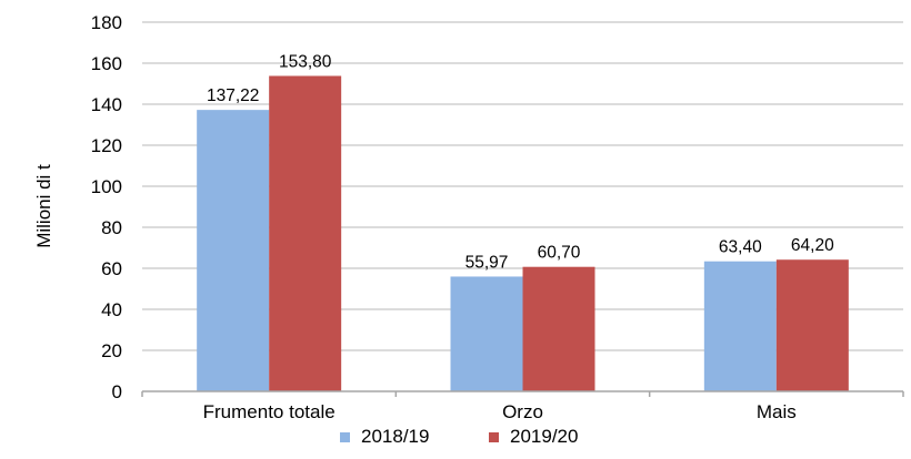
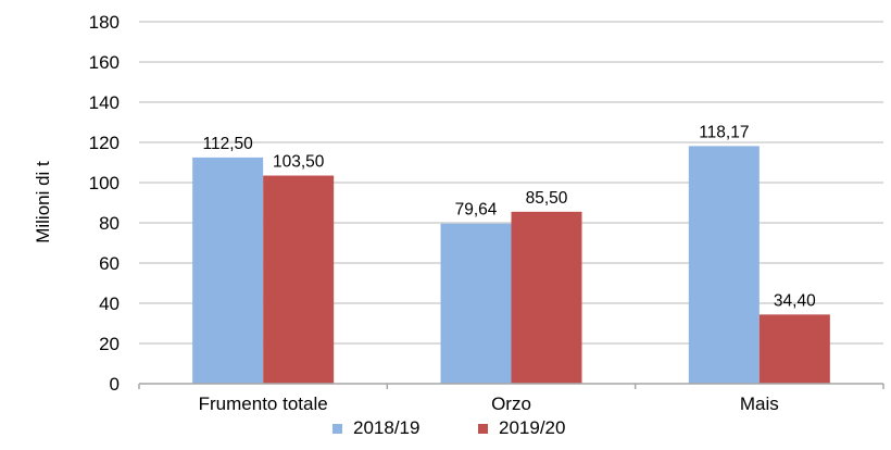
2018/19/Frumento totale: 137,22 -> 112,50
2019/20/Frumento totale: 153,80 -> 103,50
2018/19/Orzo: 55,97 -> 79,64
2019/20/Orzo: 60,70 -> 85,50
2018/19/Mais: 63,40 -> 118,17
2019/20/Mais: 64,20 -> 34,40
